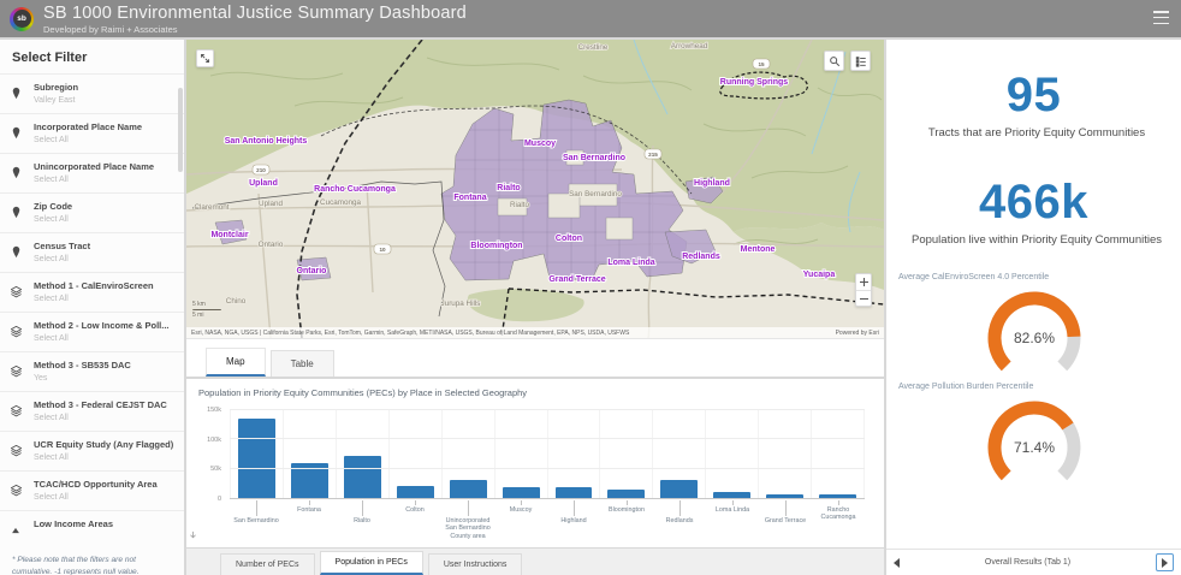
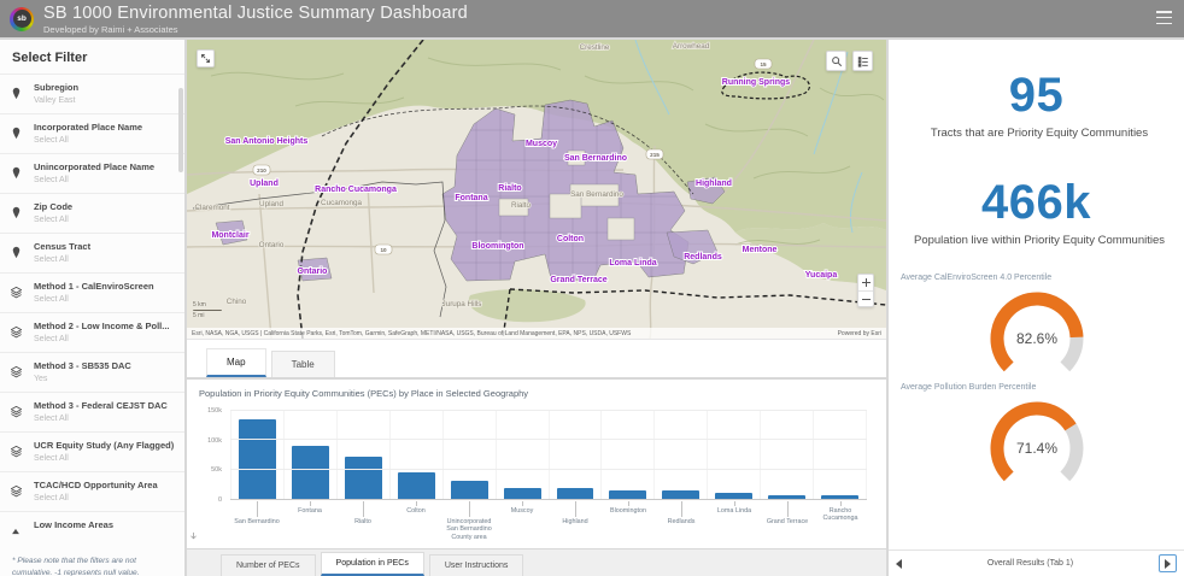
Fontana: 60k -> 90k
Colton: 20k -> 40k
Redlands: 30k -> 10k
